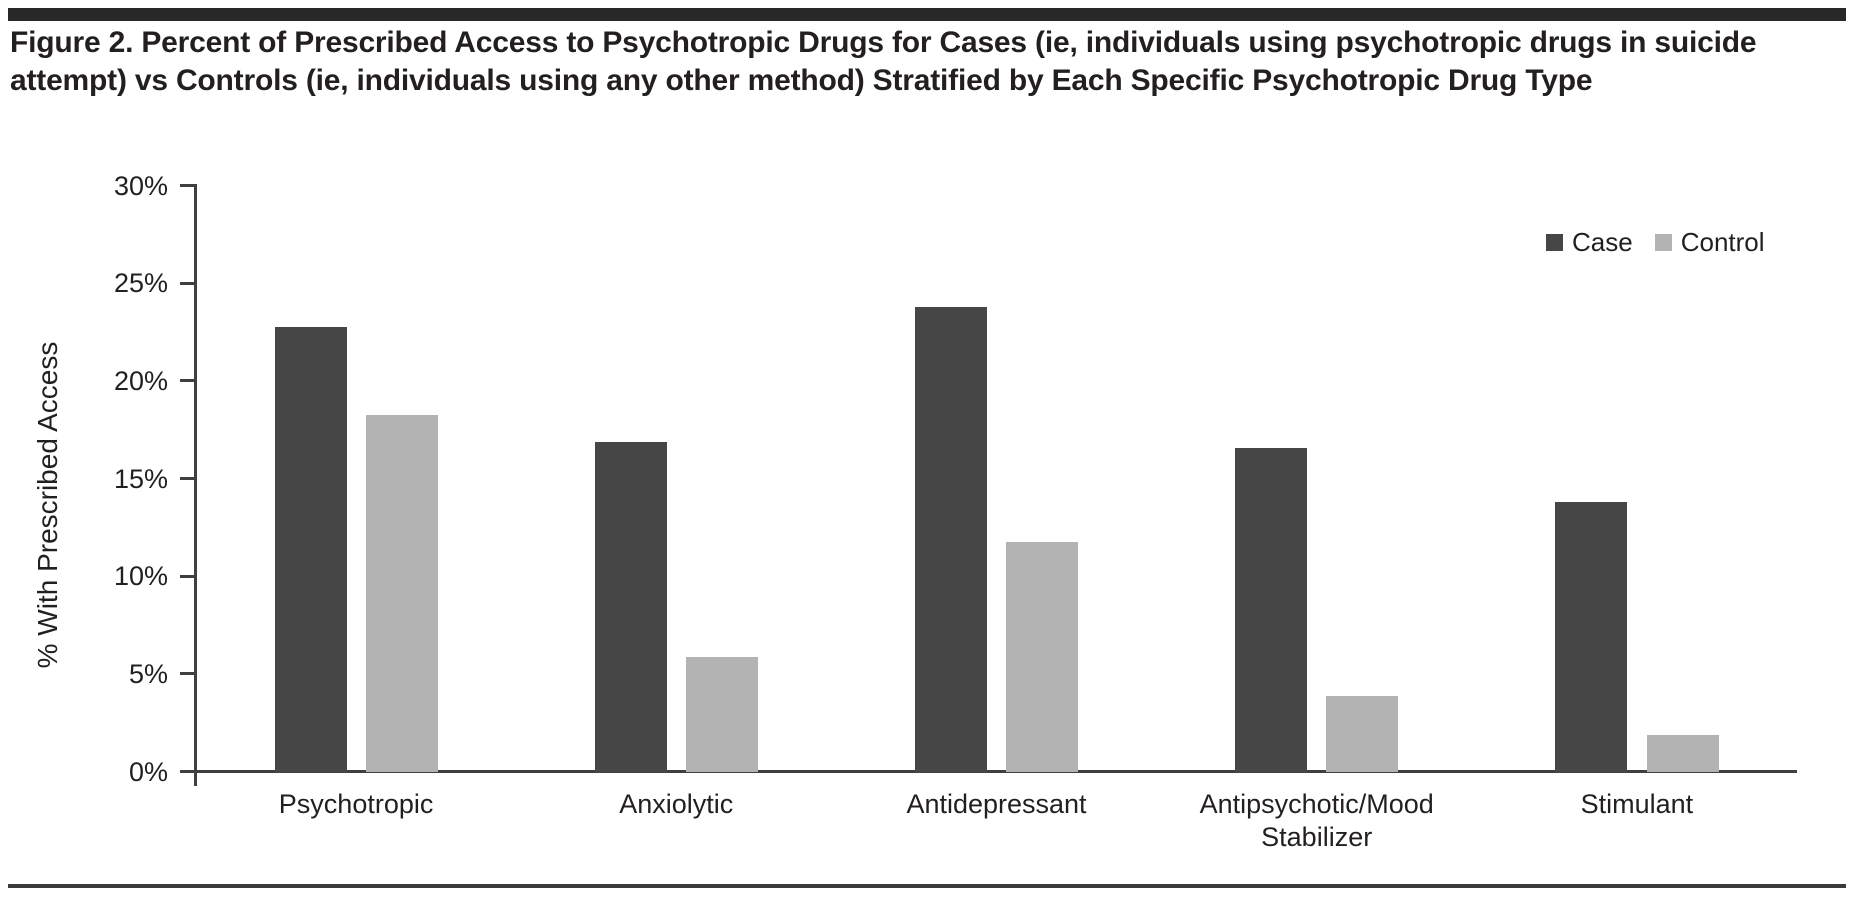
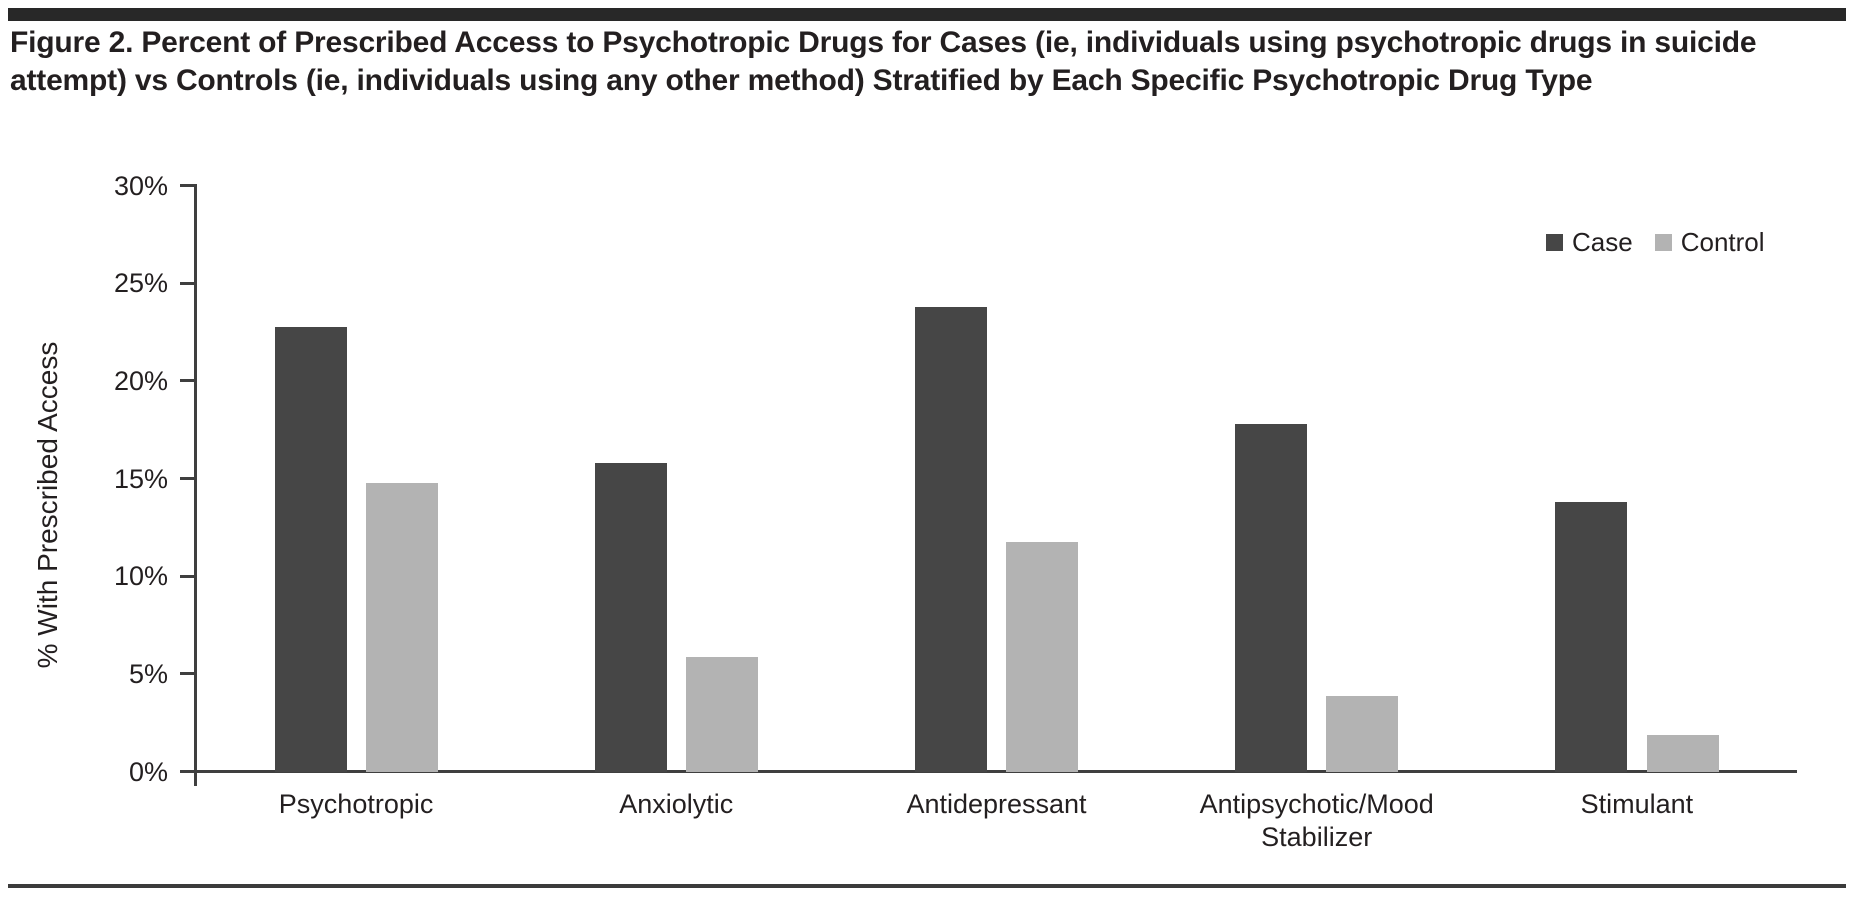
Control/Psychotropic: 18.3% -> 14.8%
Case/Anxiolytic: 16.9% -> 15.8%
Case/Antipsychotic/Mood Stabilizer: 16.6% -> 17.8%
